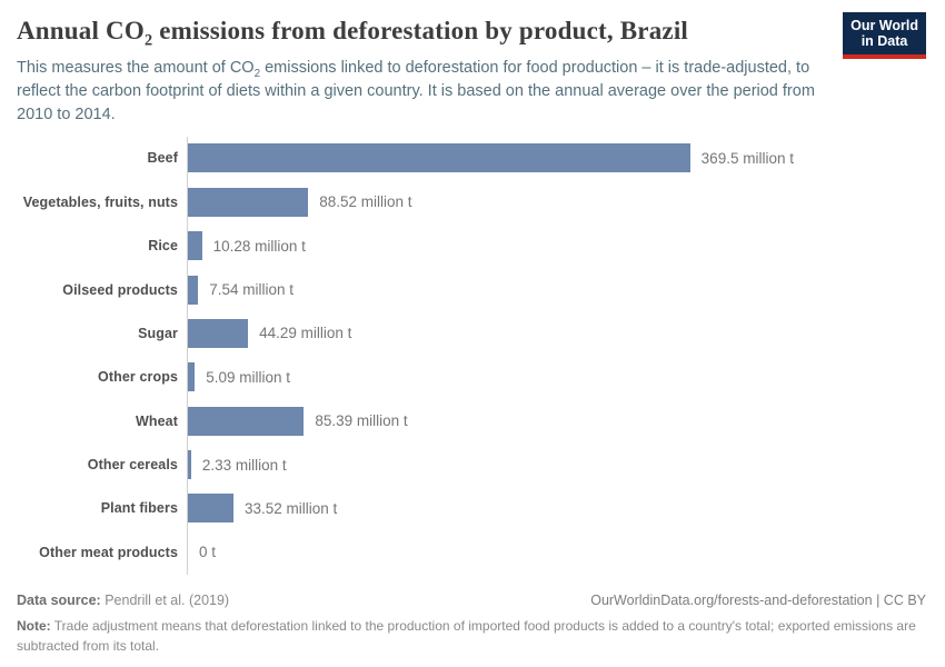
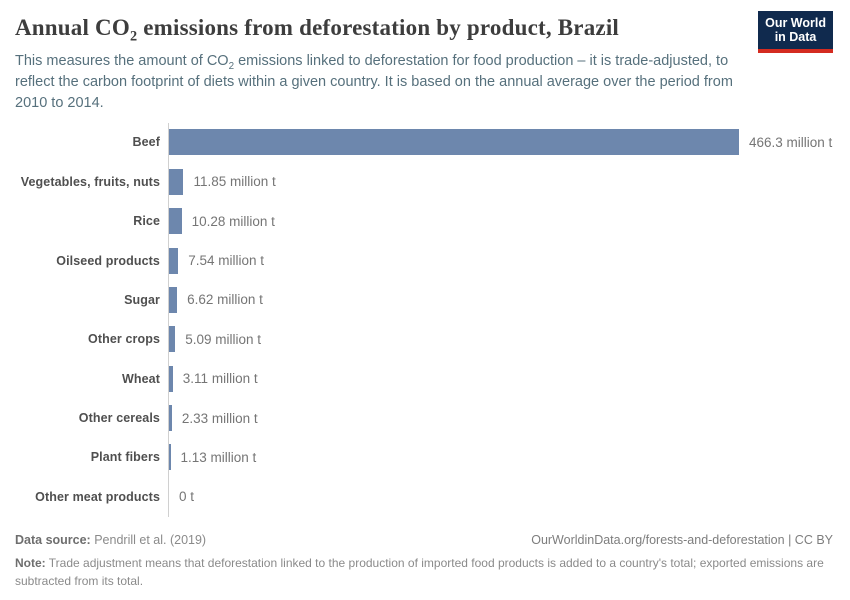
Beef: 369.5 -> 466.3
Vegetables, fruits, nuts: 88.52 -> 11.85
Sugar: 44.29 -> 6.62
Wheat: 85.39 -> 3.11
Plant fibers: 33.52 -> 1.13
